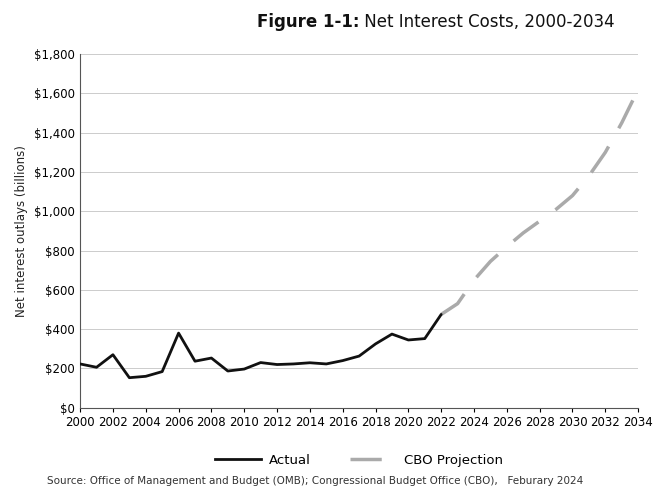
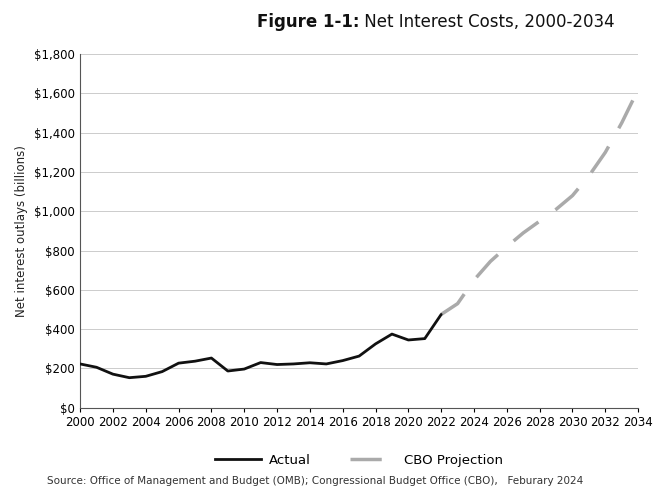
Actual/2002: $270 -> $170
Actual/2006: $380 -> $230
